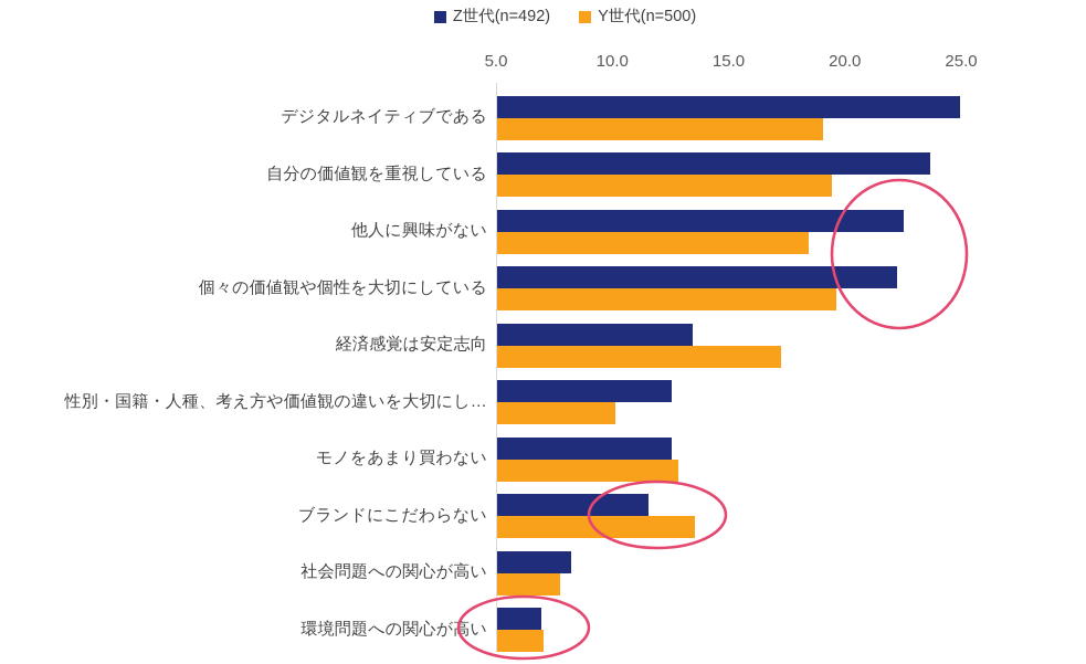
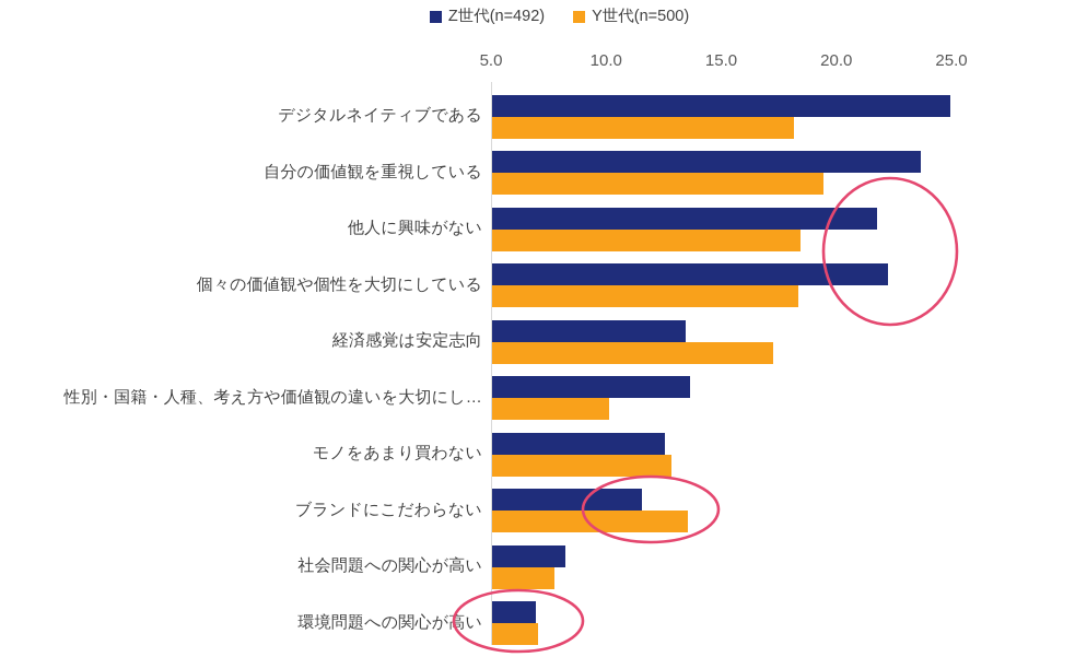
Y世代(n=500)/デジタルネイティブである: 19.0 -> 18.1
Z世代(n=492)/他人に興味がない: 22.5 -> 21.7
Y世代(n=500)/個々の価値観や個性を大切にしている: 19.6 -> 18.3
Z世代(n=492)/性別・国籍・人種、考え方や価値観の違いを大切にし…: 12.5 -> 13.6
